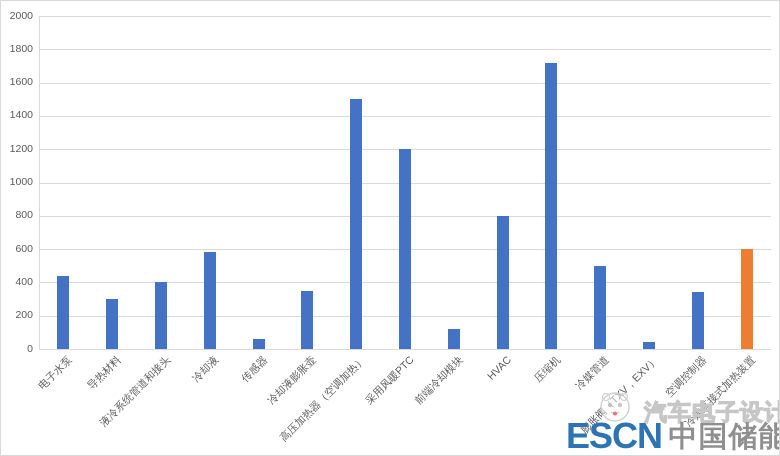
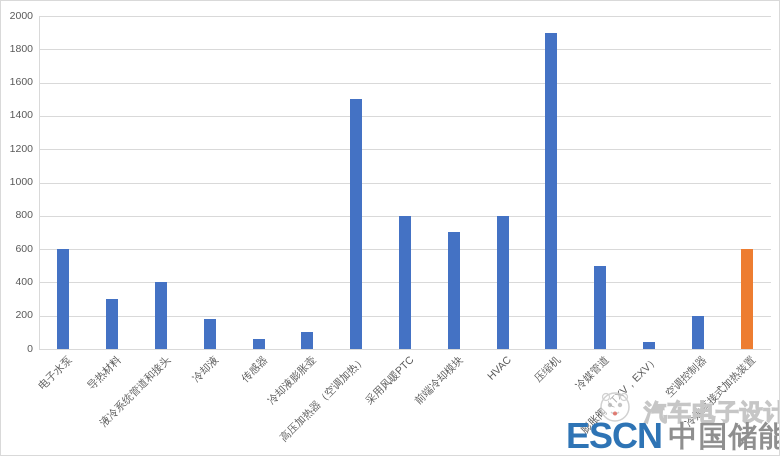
电子水泵: 440 -> 600
冷却液: 580 -> 180
冷却液膨胀壶: 350 -> 100
采用风暖PTC: 1200 -> 800
前端冷却模块: 120 -> 700
压缩机: 1720 -> 1900
空调控制器: 340 -> 200
